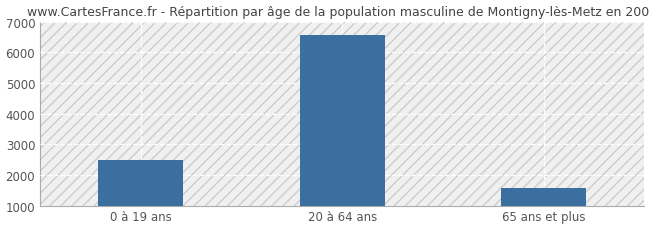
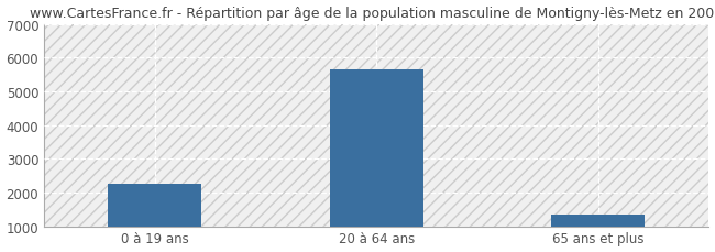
0 à 19 ans: 2480 -> 2250
20 à 64 ans: 6550 -> 5650
65 ans et plus: 1580 -> 1350
